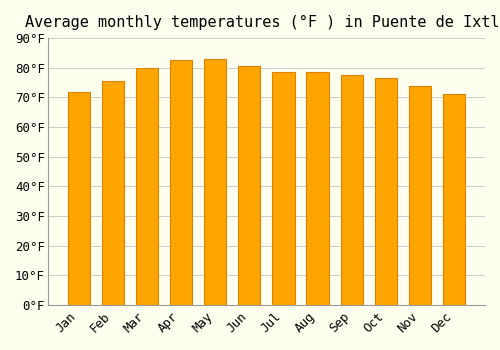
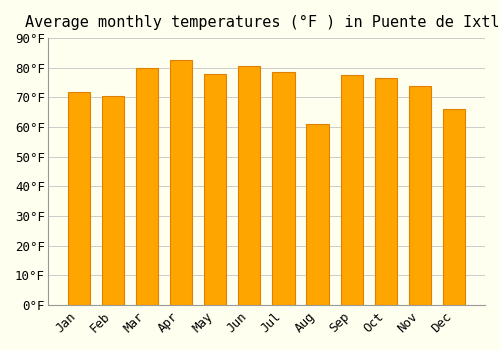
Feb: 75.5°F -> 70.5°F
May: 83.0°F -> 78.0°F
Aug: 78.5°F -> 61.0°F
Dec: 71.0°F -> 66.0°F
